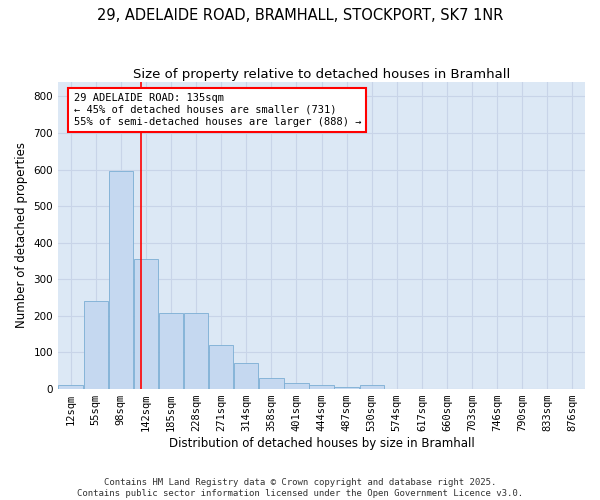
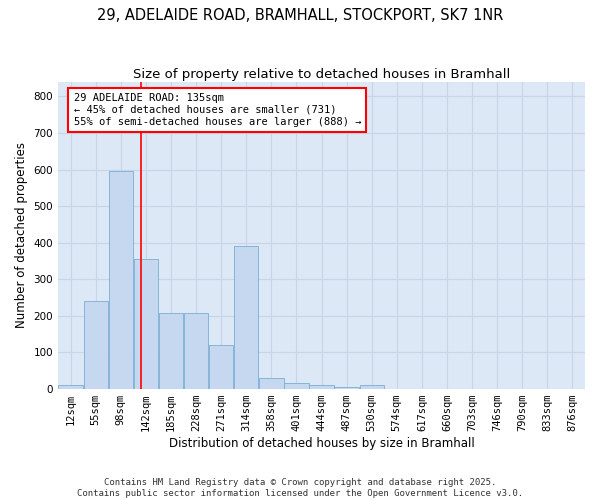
314sqm: 70 -> 390
